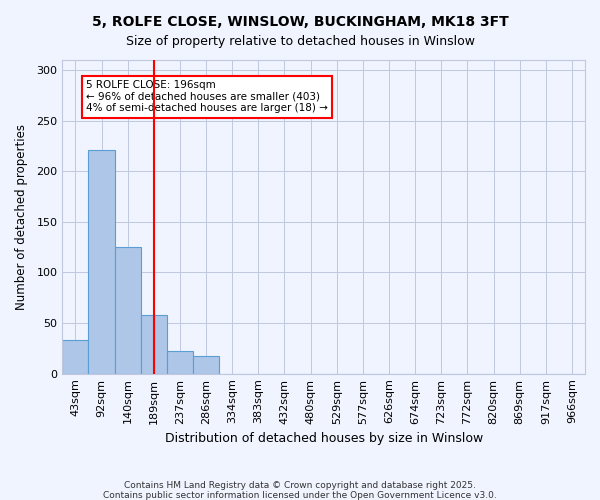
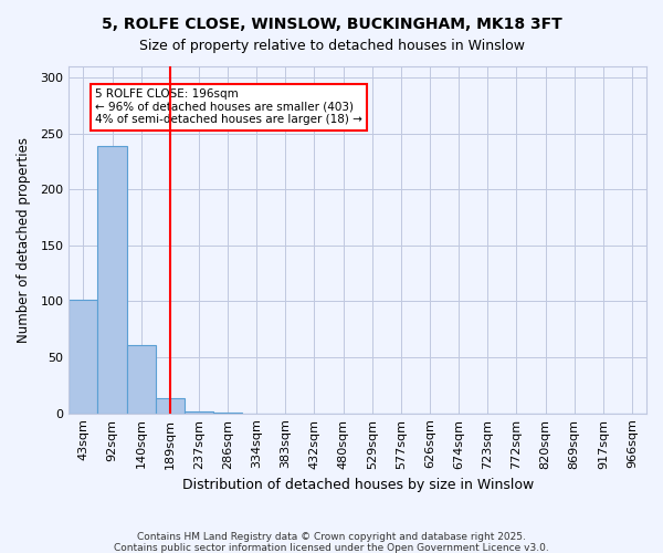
43sqm: 33 -> 101
92sqm: 221 -> 239
140sqm: 125 -> 61
189sqm: 58 -> 14
237sqm: 22 -> 2
286sqm: 17 -> 1
